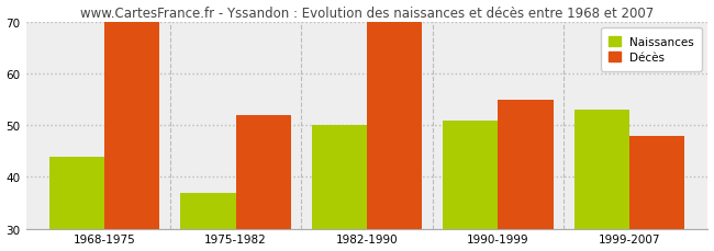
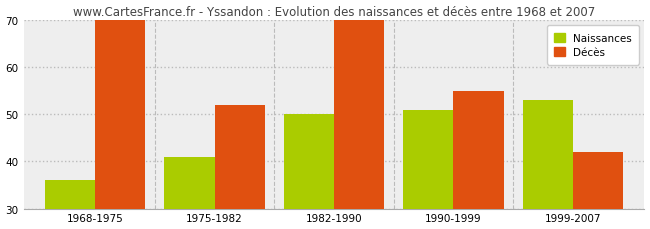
Naissances/1968-1975: 44 -> 36
Naissances/1975-1982: 37 -> 41
Décès/1999-2007: 48 -> 42
